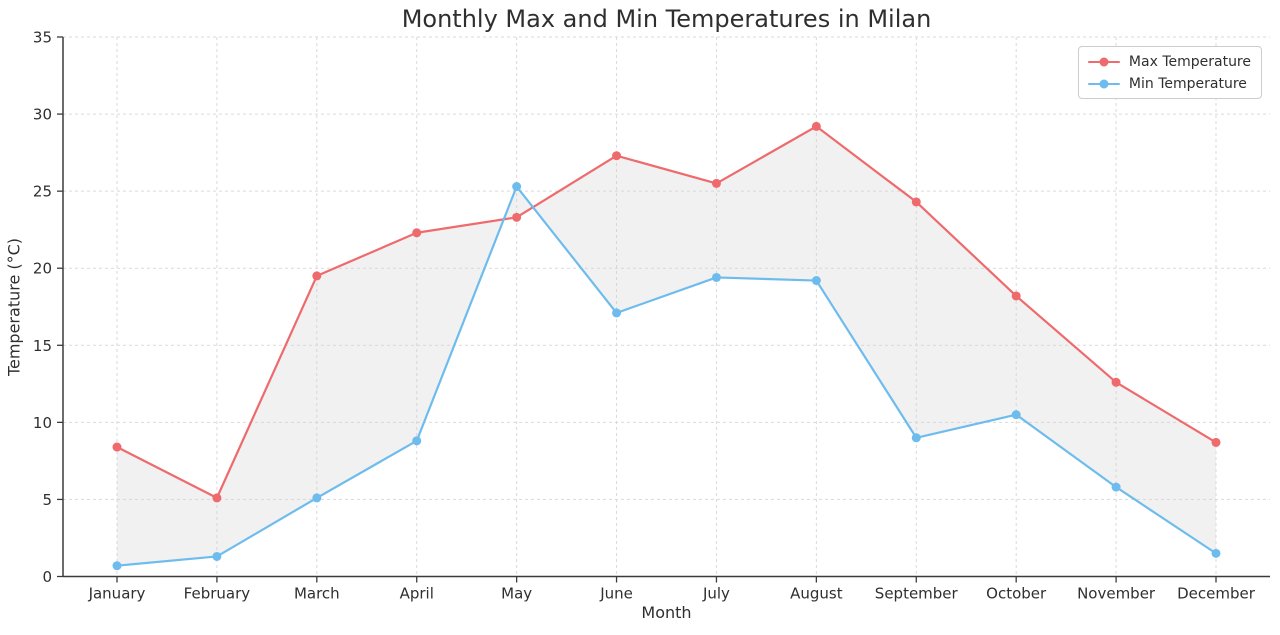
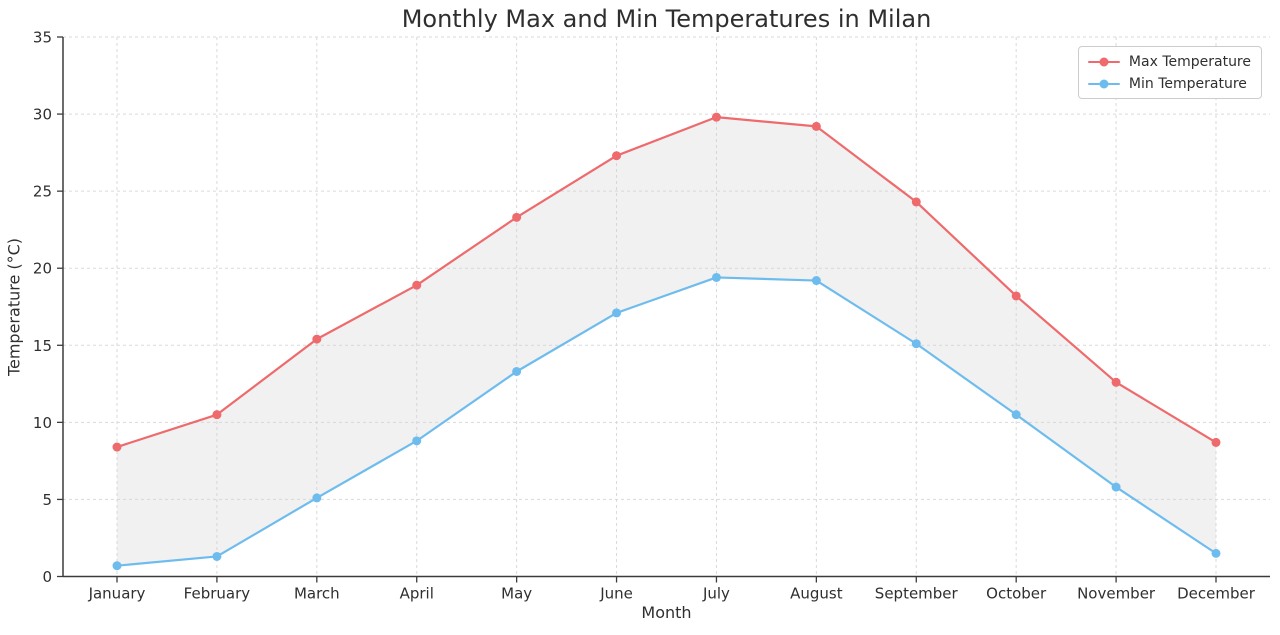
Max Temperature/February: 5.1 -> 10.5
Max Temperature/March: 19.5 -> 15.4
Max Temperature/April: 22.3 -> 18.9
Min Temperature/May: 25.3 -> 13.3
Max Temperature/July: 25.5 -> 29.8
Min Temperature/September: 9.0 -> 15.1
